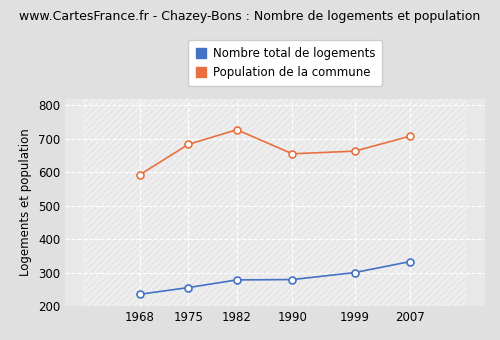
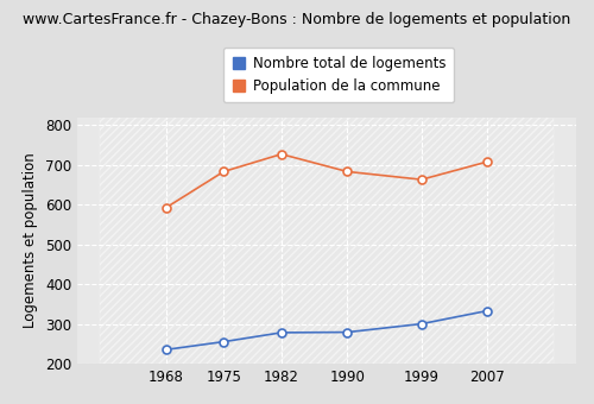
Population de la commune/1990: 655 -> 683
